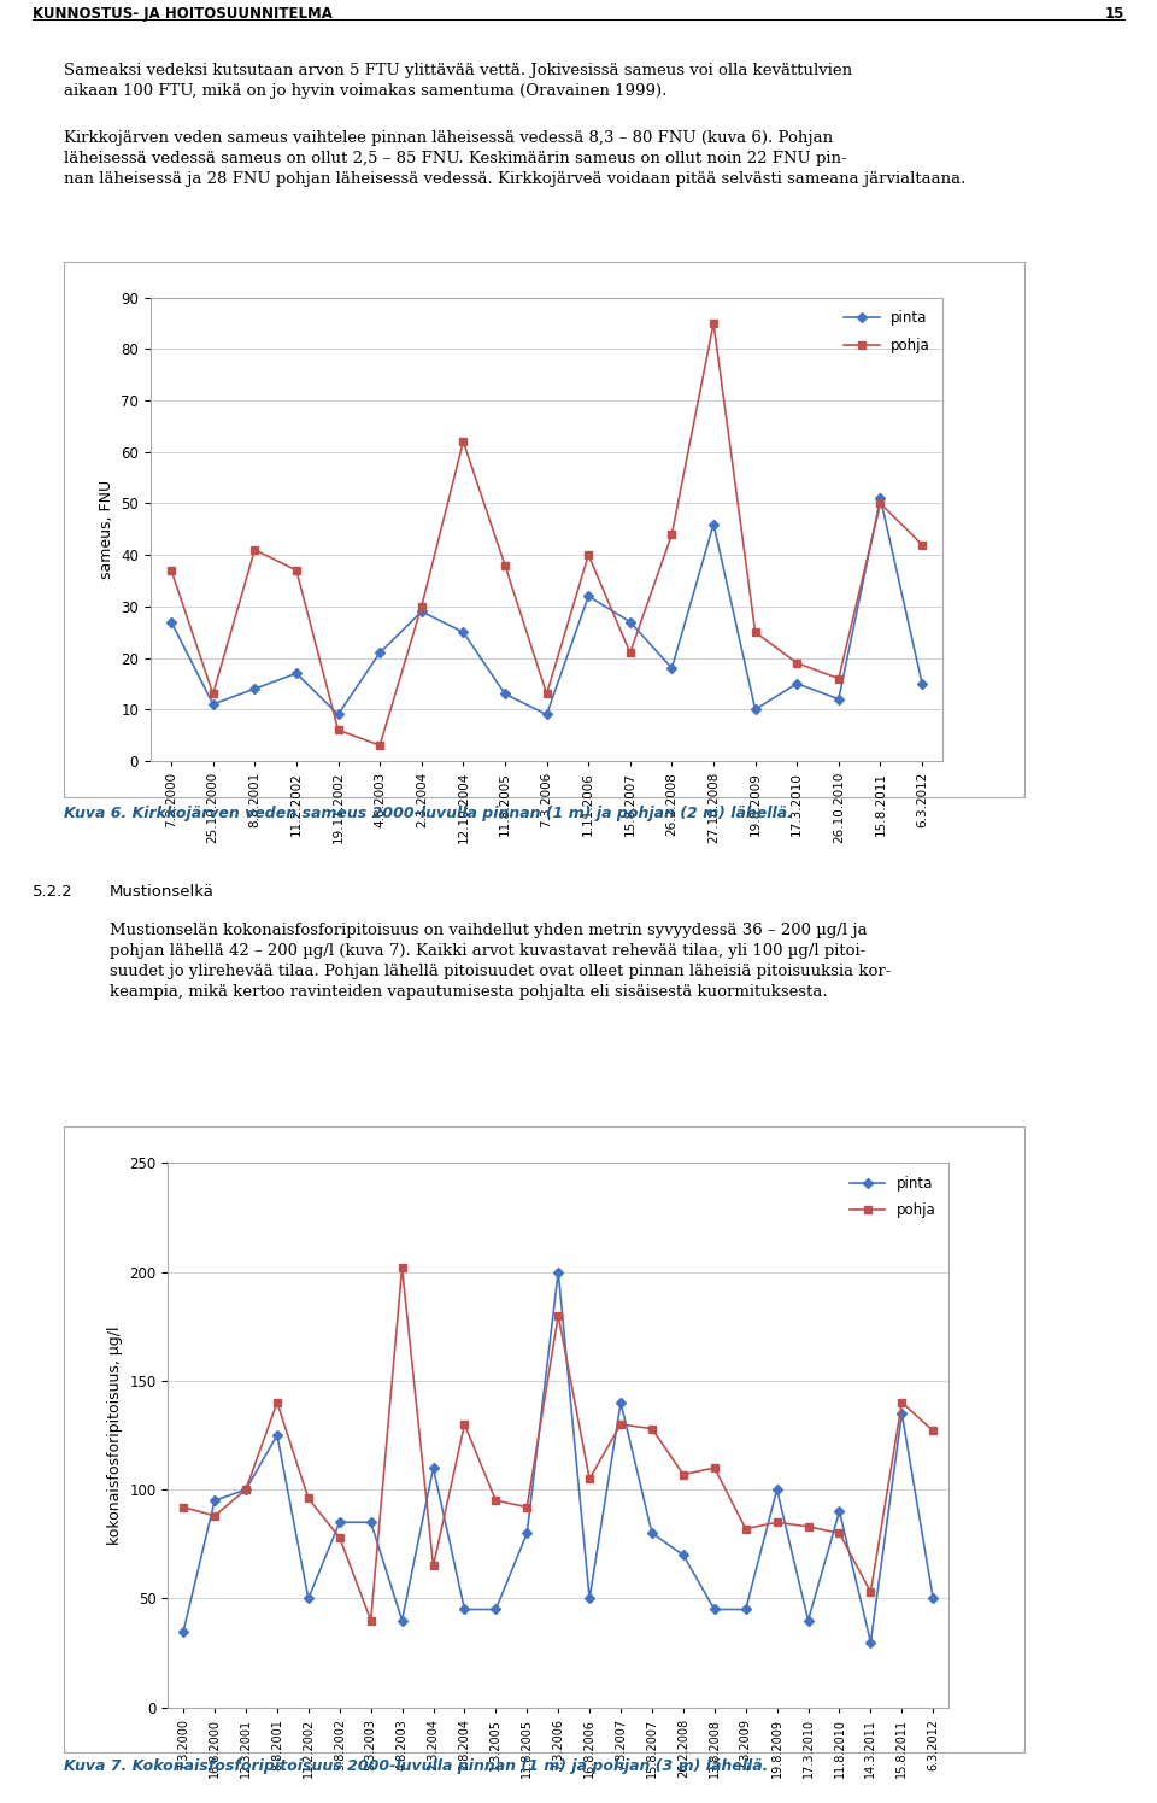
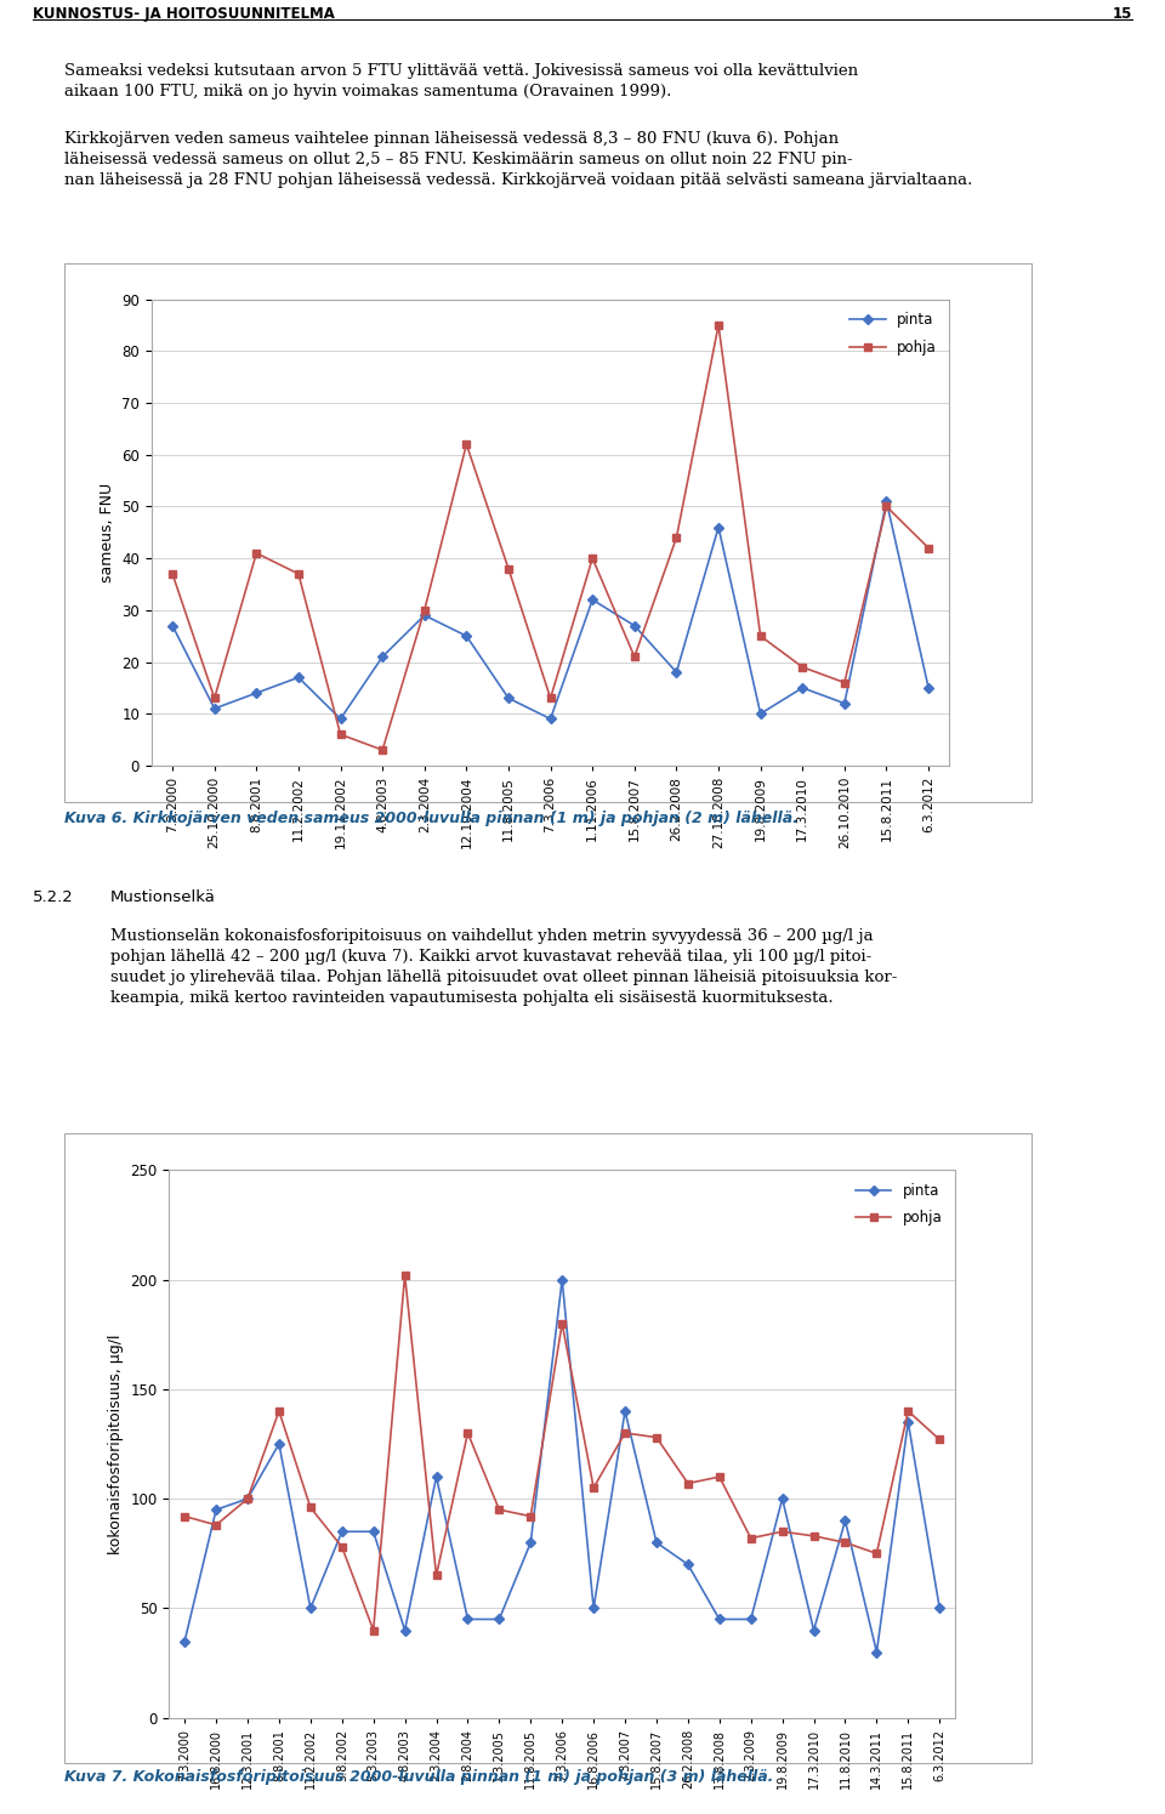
pohja/14.3.2011: 53 -> 75
